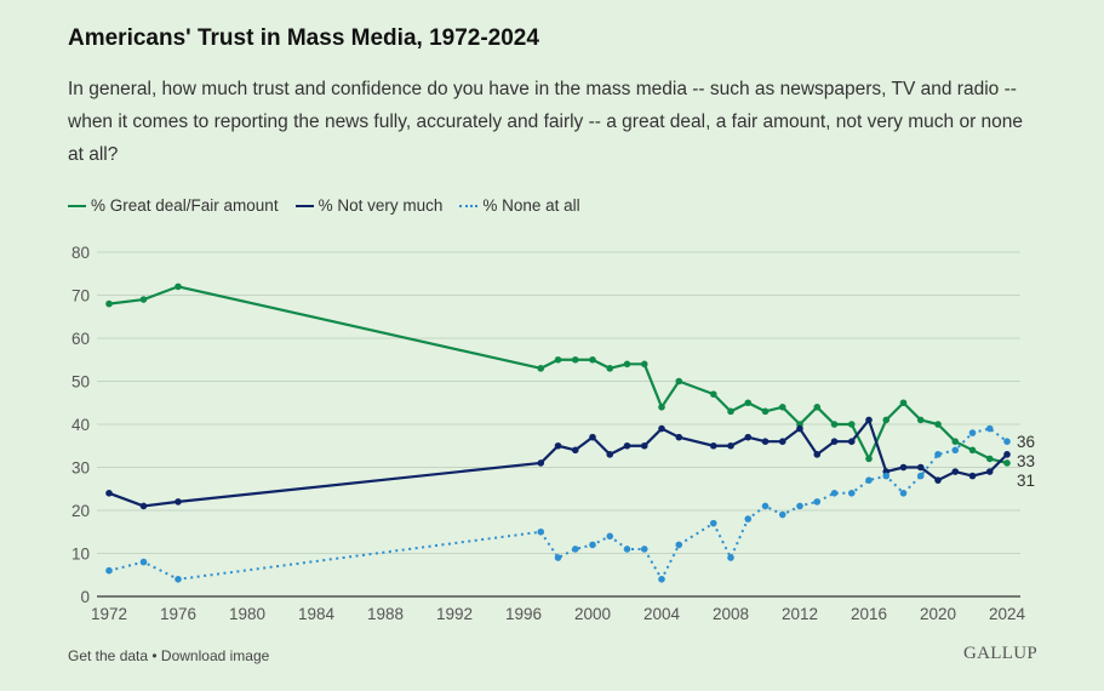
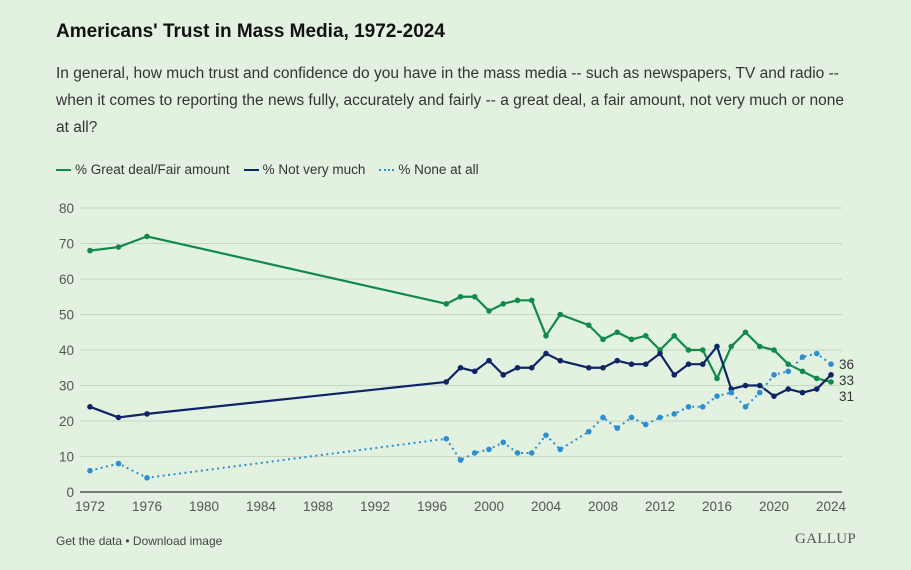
% Great deal/Fair amount/2000: 55 -> 51
% None at all/2004: 4 -> 16
% None at all/2008: 9 -> 21
